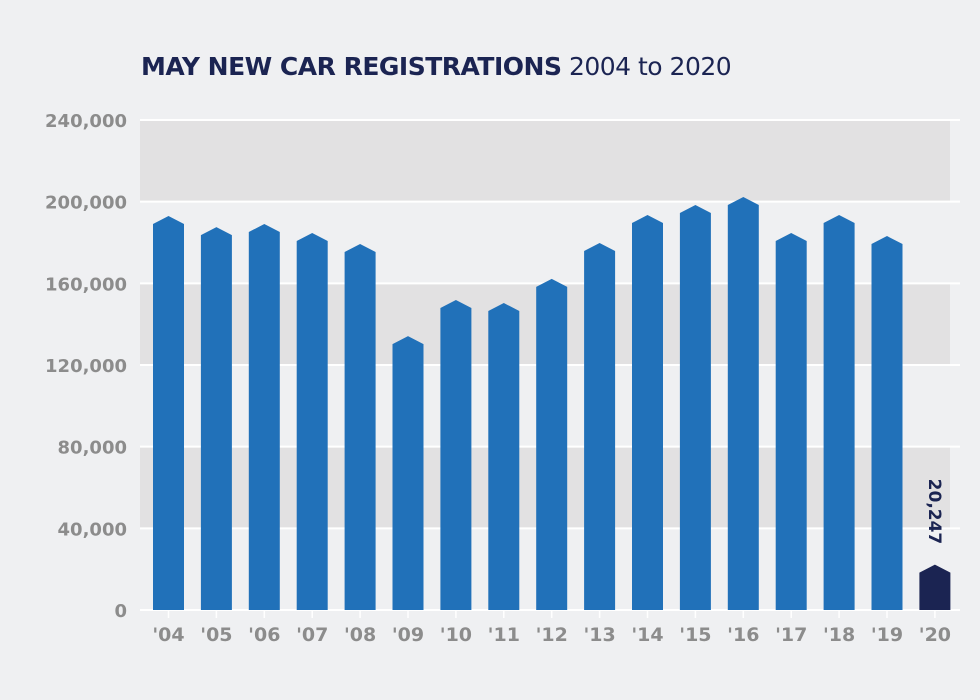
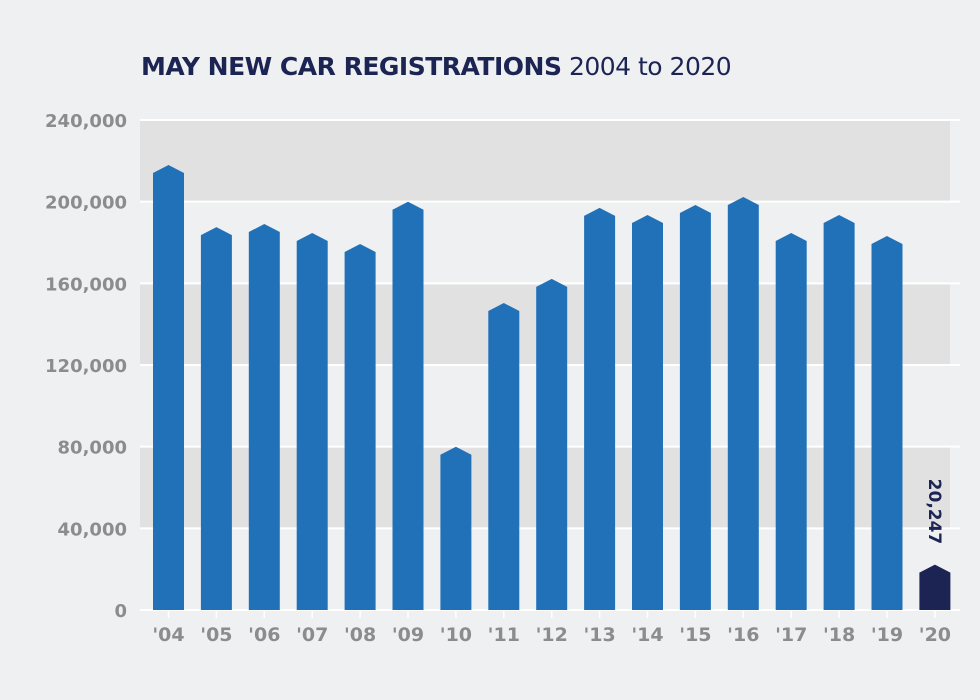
'04: 191000 -> 216000
'09: 132000 -> 198000
'10: 150000 -> 78000
'13: 178000 -> 195000
